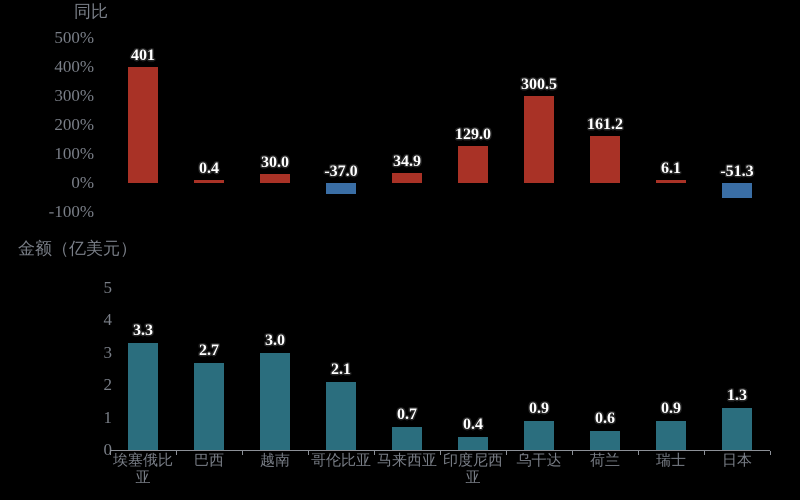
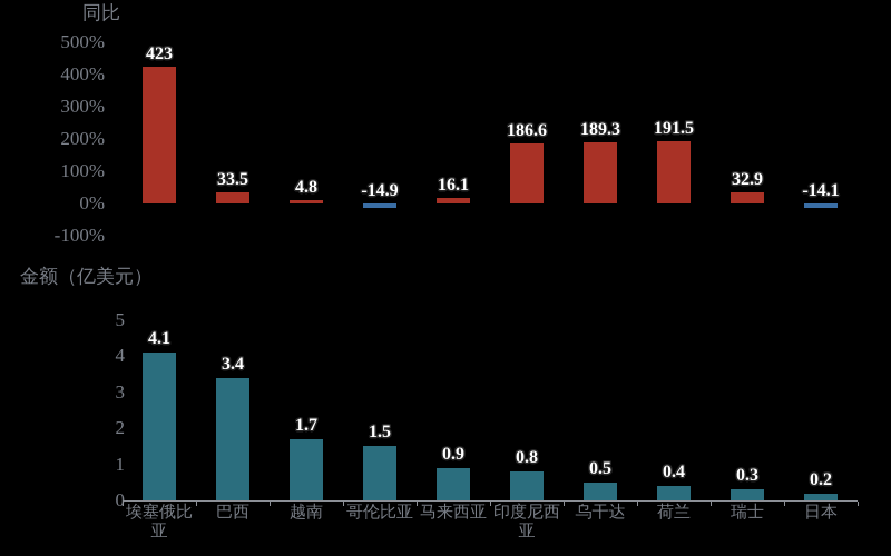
同比/埃塞俄比亚: 401 -> 423
同比/巴西: 0.4 -> 33.5
同比/越南: 30.0 -> 4.8
同比/哥伦比亚: -37.0 -> -14.9
同比/马来西亚: 34.9 -> 16.1
同比/印度尼西亚: 129.0 -> 186.6
同比/乌干达: 300.5 -> 189.3
同比/荷兰: 161.2 -> 191.5
同比/瑞士: 6.1 -> 32.9
同比/日本: -51.3 -> -14.1
金额（亿美元）/埃塞俄比亚: 3.3 -> 4.1
金额（亿美元）/巴西: 2.7 -> 3.4
金额（亿美元）/越南: 3.0 -> 1.7
金额（亿美元）/哥伦比亚: 2.1 -> 1.5
金额（亿美元）/马来西亚: 0.7 -> 0.9
金额（亿美元）/印度尼西亚: 0.4 -> 0.8
金额（亿美元）/乌干达: 0.9 -> 0.5
金额（亿美元）/荷兰: 0.6 -> 0.4
金额（亿美元）/瑞士: 0.9 -> 0.3
金额（亿美元）/日本: 1.3 -> 0.2
